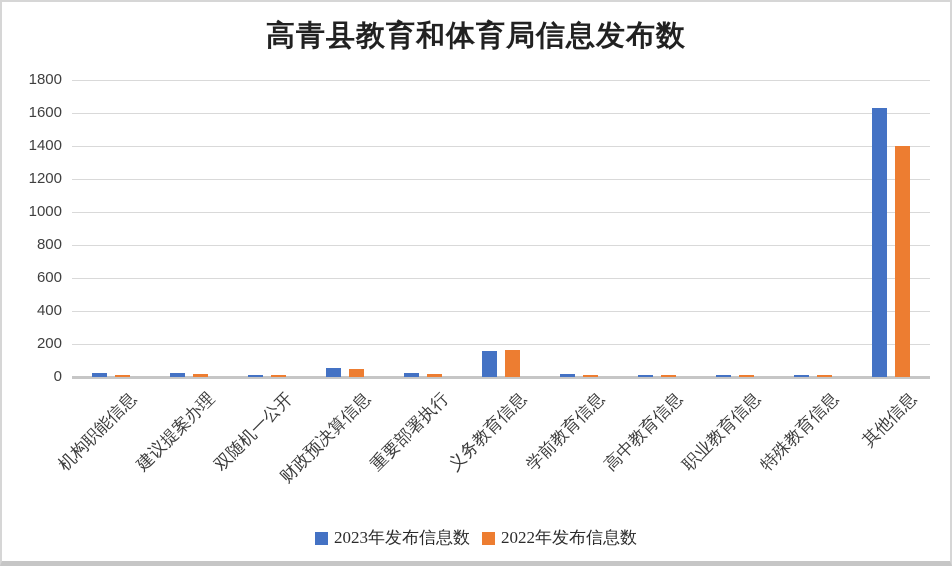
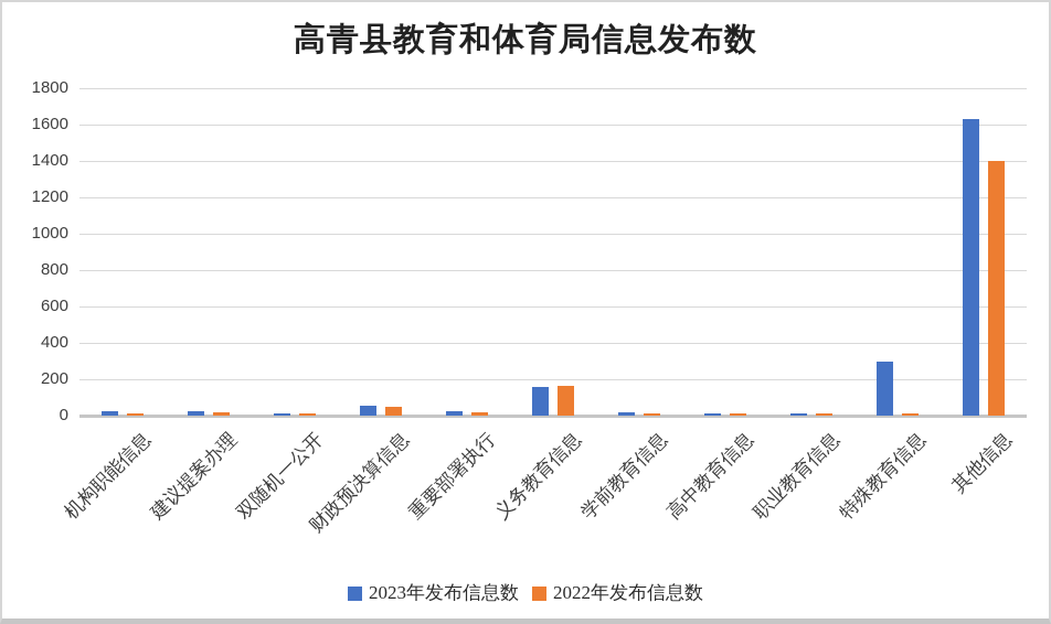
2023年发布信息数/特殊教育信息: 10 -> 300
